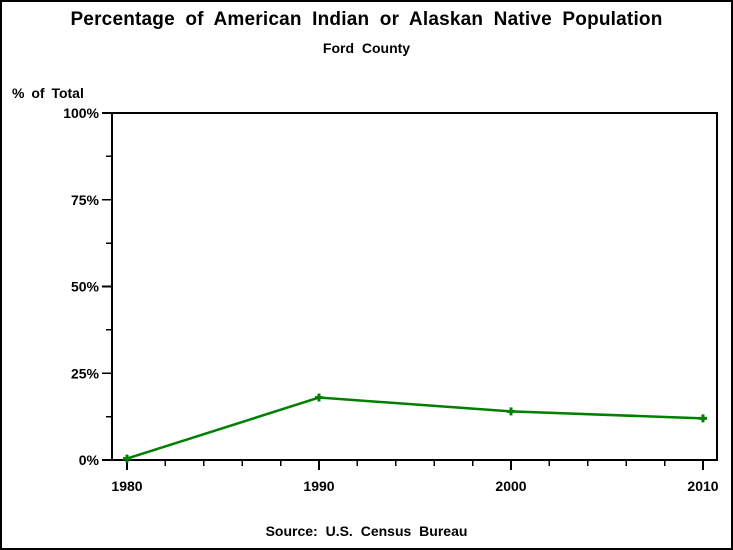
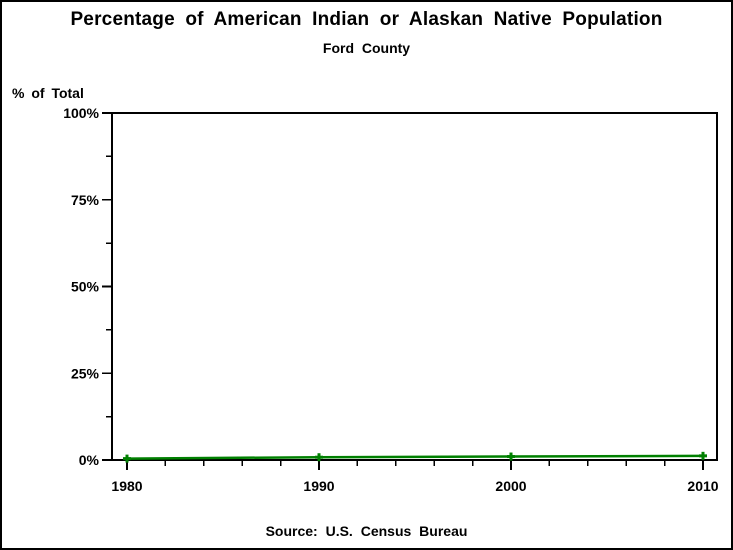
1990: 18% -> 1%
2000: 14% -> 1%
2010: 12% -> 1%
